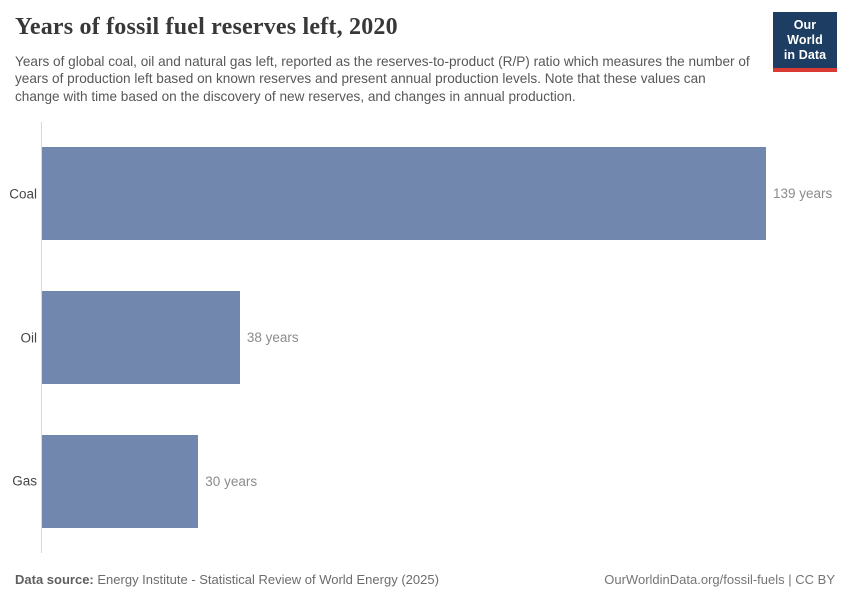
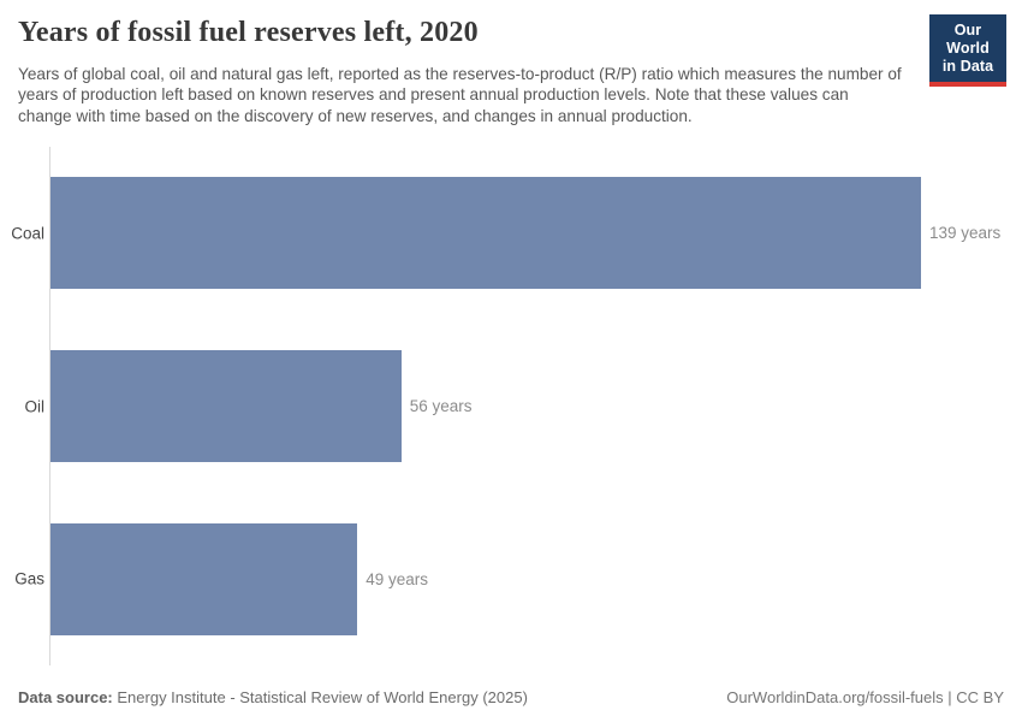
Oil: 38 -> 56
Gas: 30 -> 49
